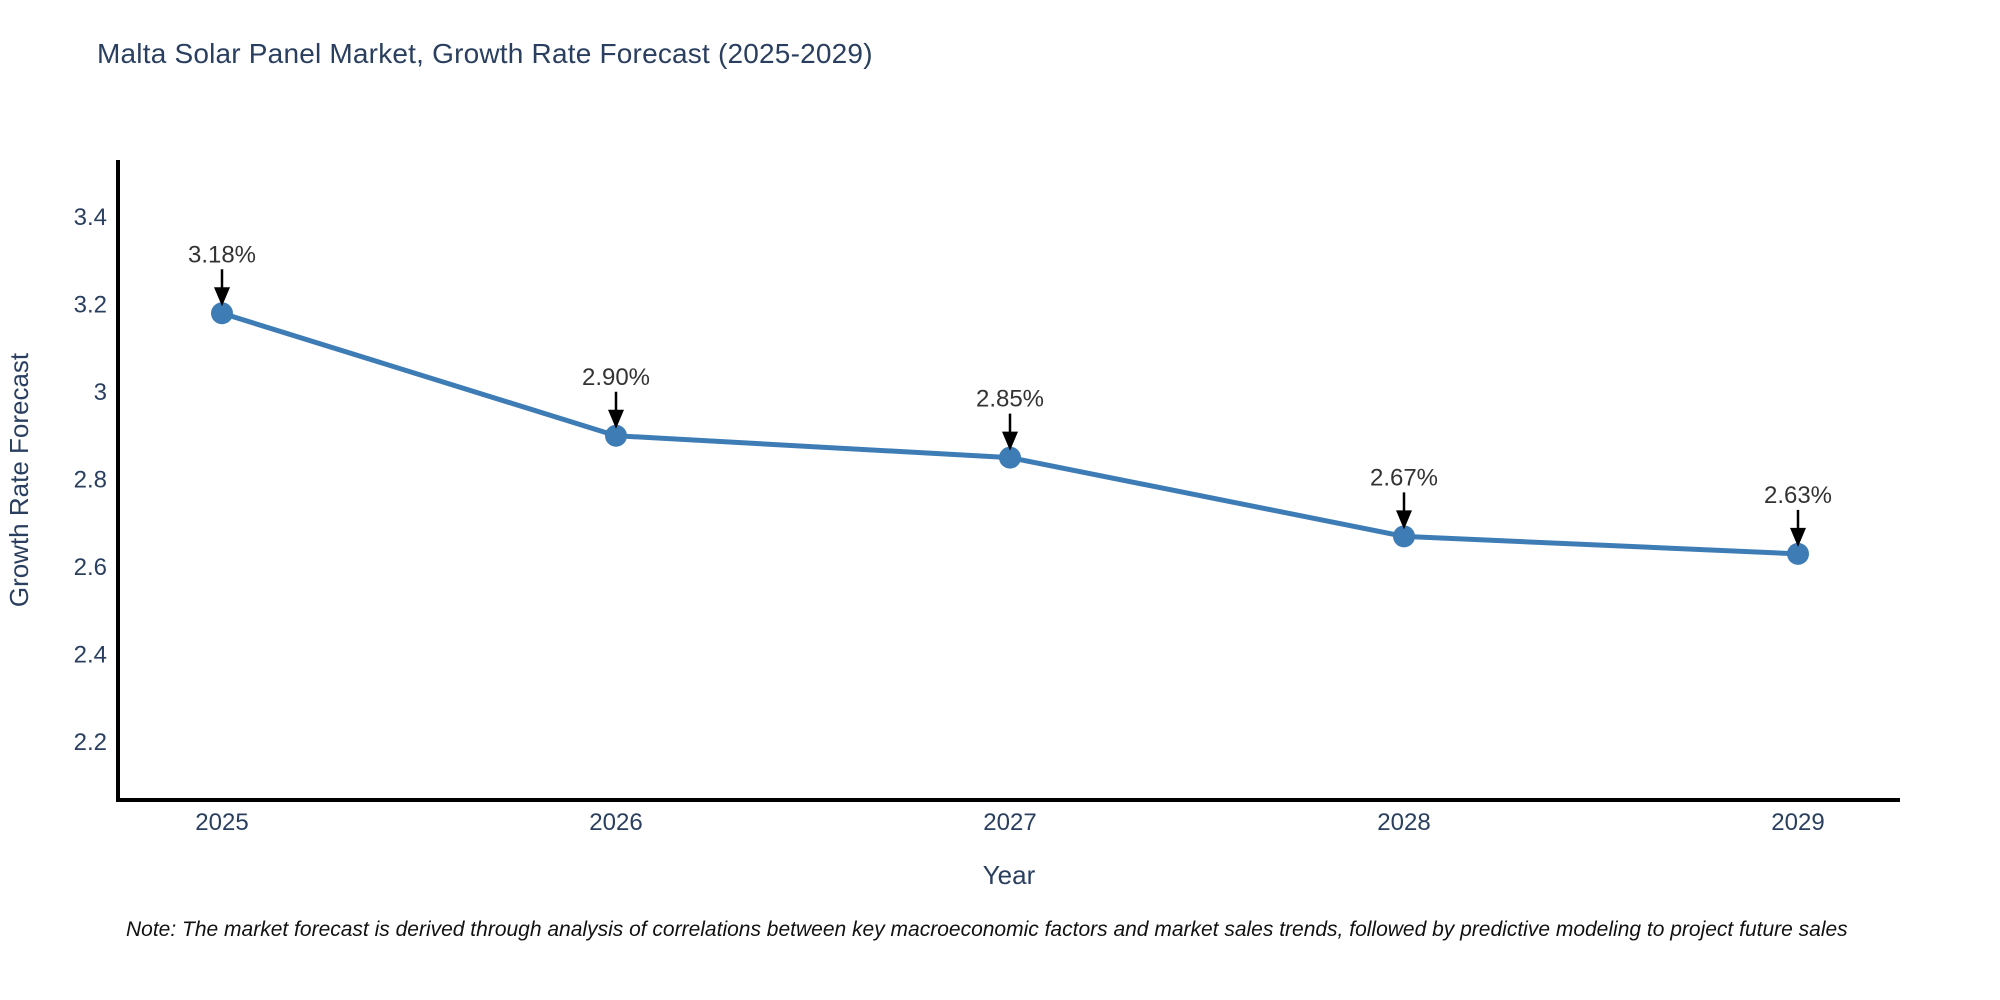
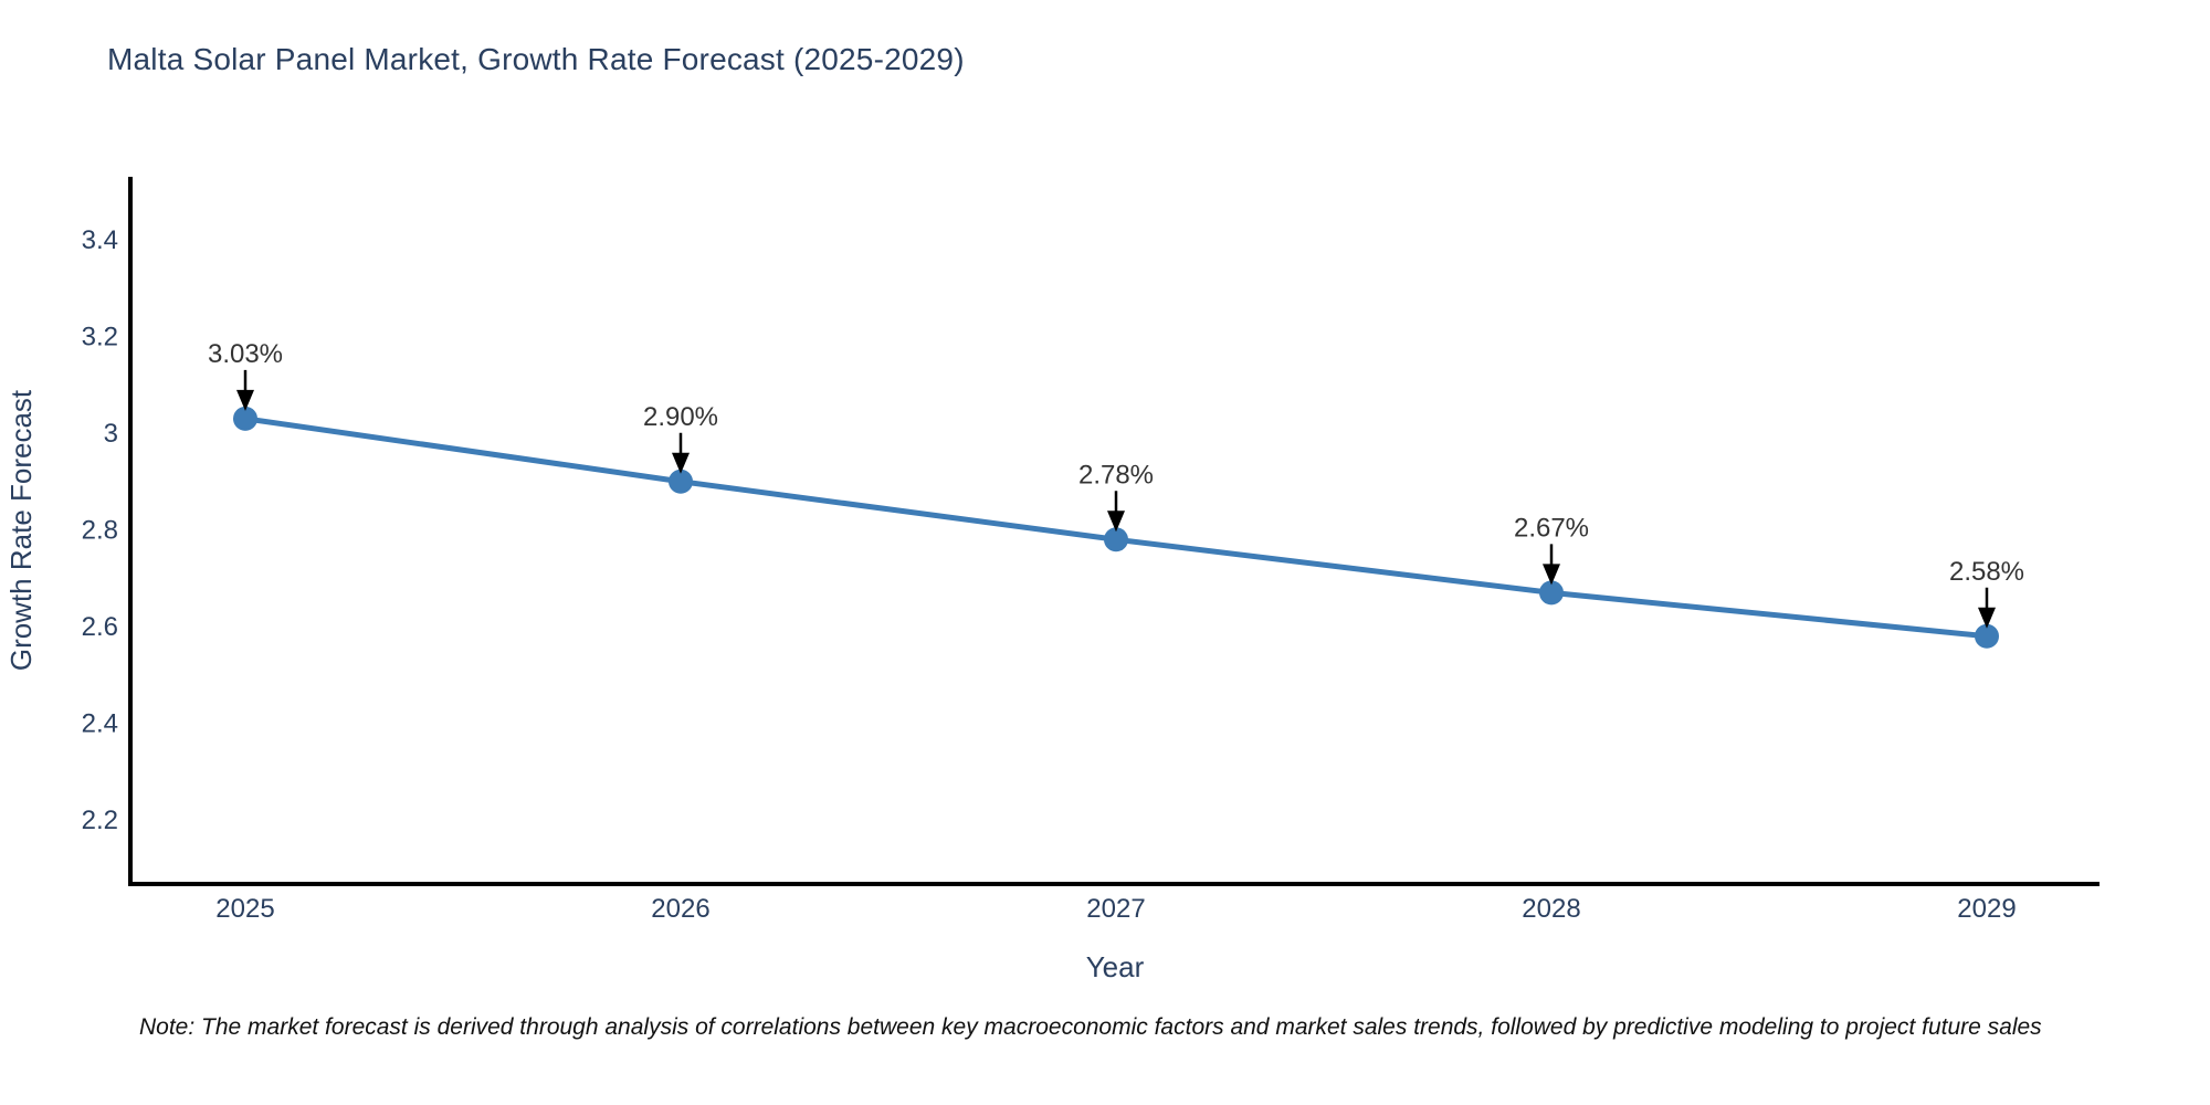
2025: 3.18% -> 3.03%
2027: 2.85% -> 2.78%
2029: 2.63% -> 2.58%
